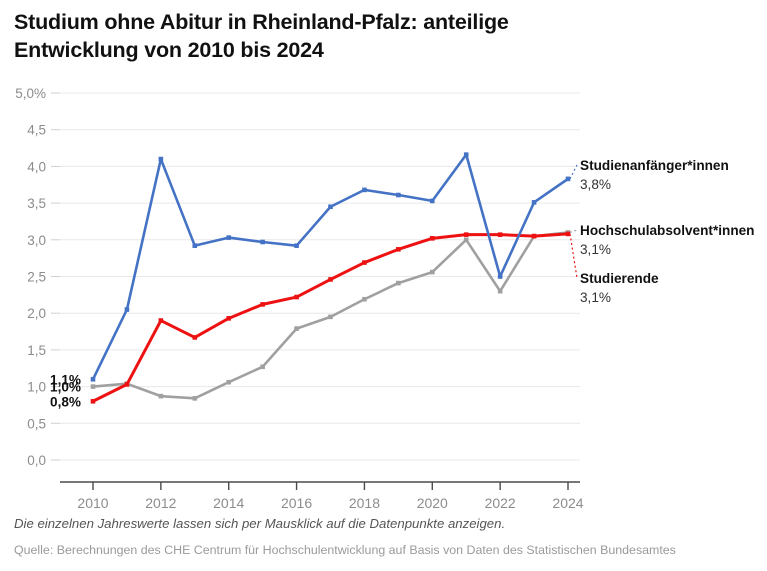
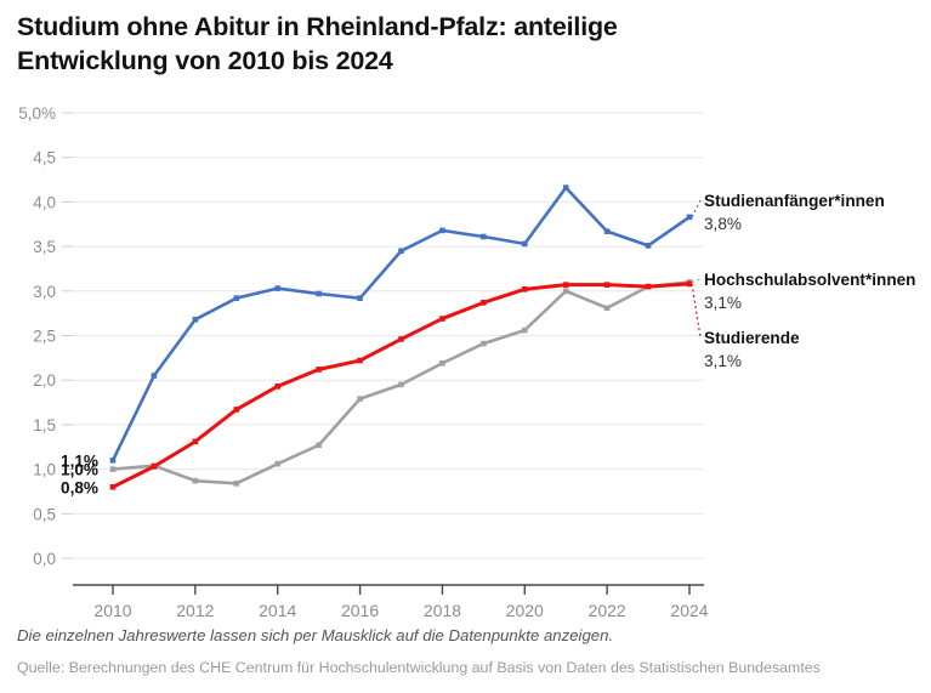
Studienanfänger*innen/2012: 4,1% -> 2,7%
Studierende/2012: 1,9% -> 1,3%
Studienanfänger*innen/2022: 2,5% -> 3,7%
Hochschulabsolvent*innen/2022: 2,3% -> 2,8%
